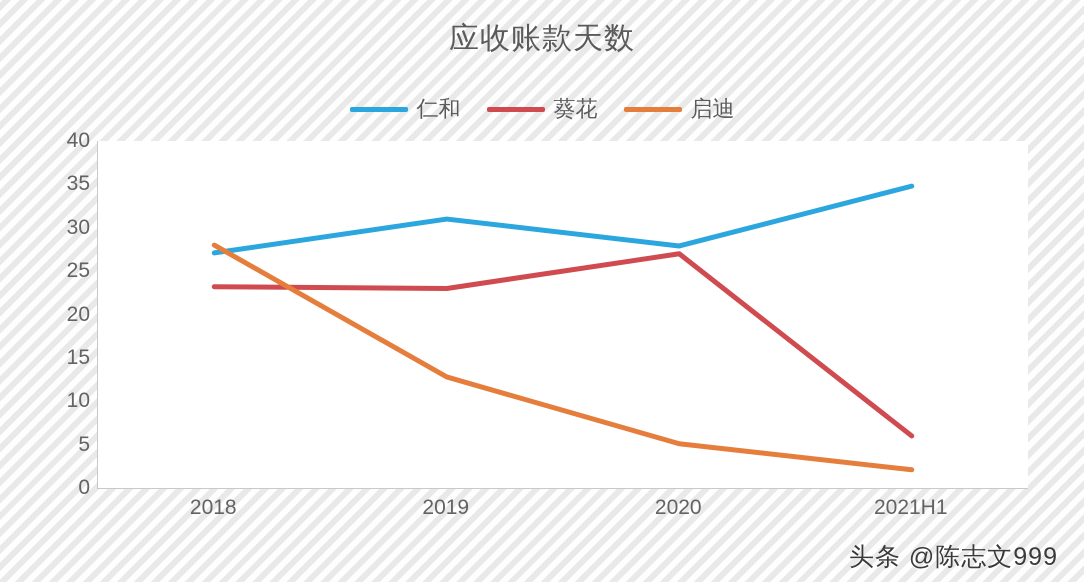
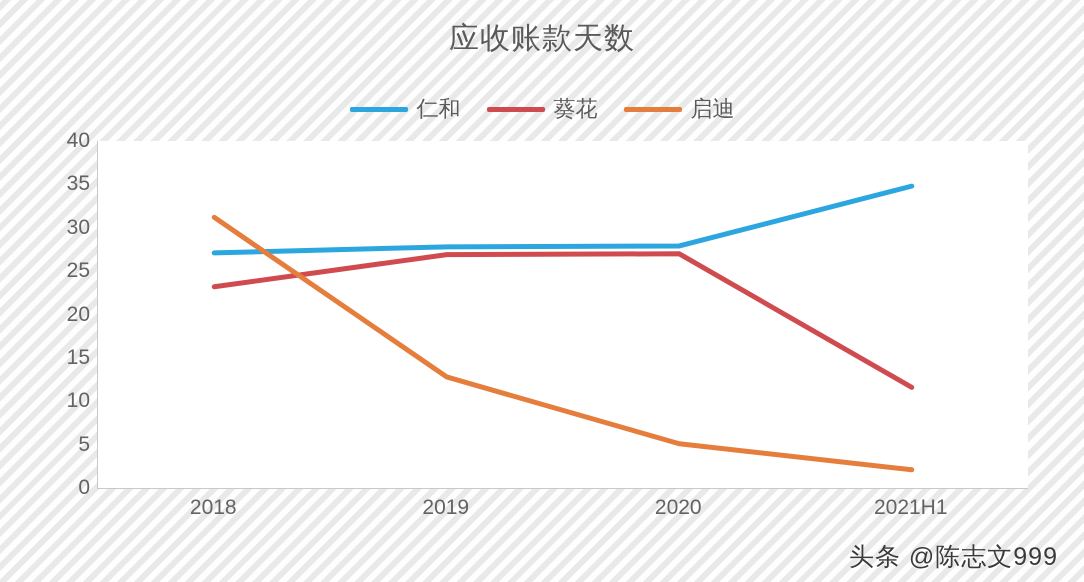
启迪/2018: 28 -> 31
仁和/2019: 31 -> 28
葵花/2019: 23 -> 27
葵花/2021H1: 6 -> 12
